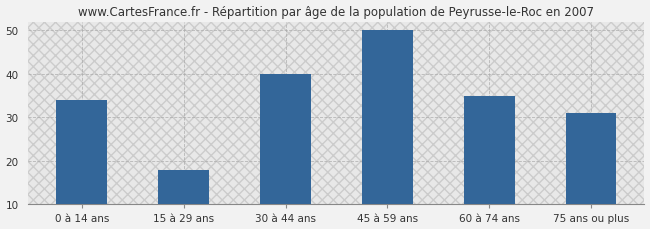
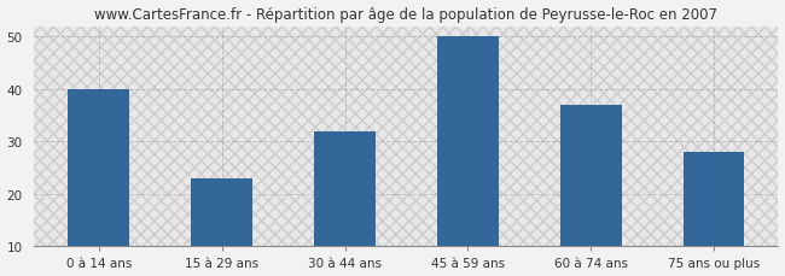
0 à 14 ans: 34 -> 40
15 à 29 ans: 18 -> 23
30 à 44 ans: 40 -> 32
60 à 74 ans: 35 -> 37
75 ans ou plus: 31 -> 28
